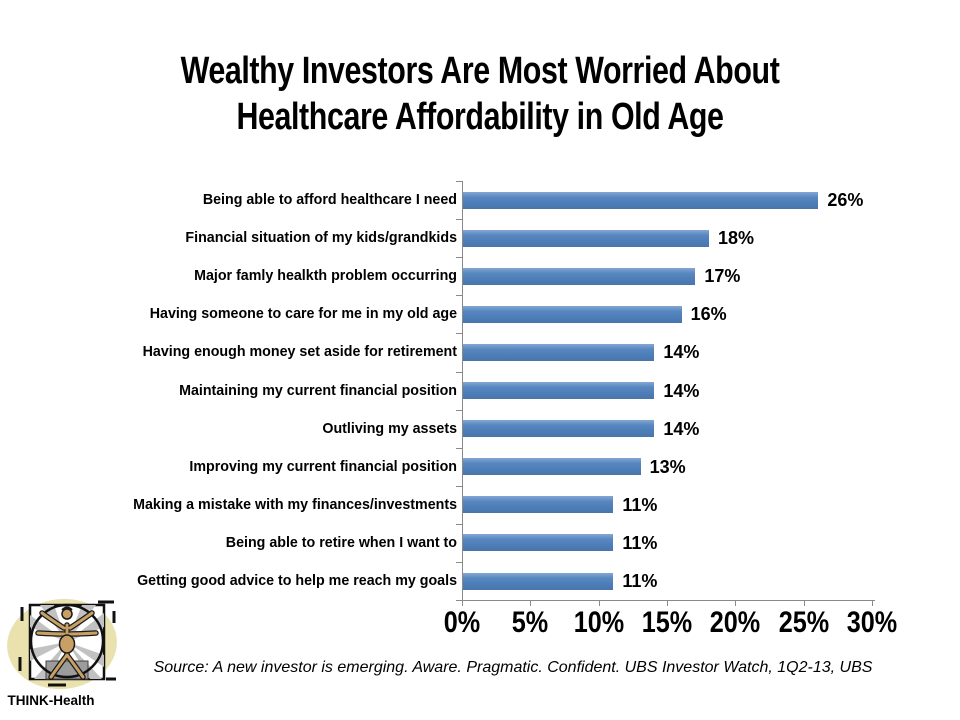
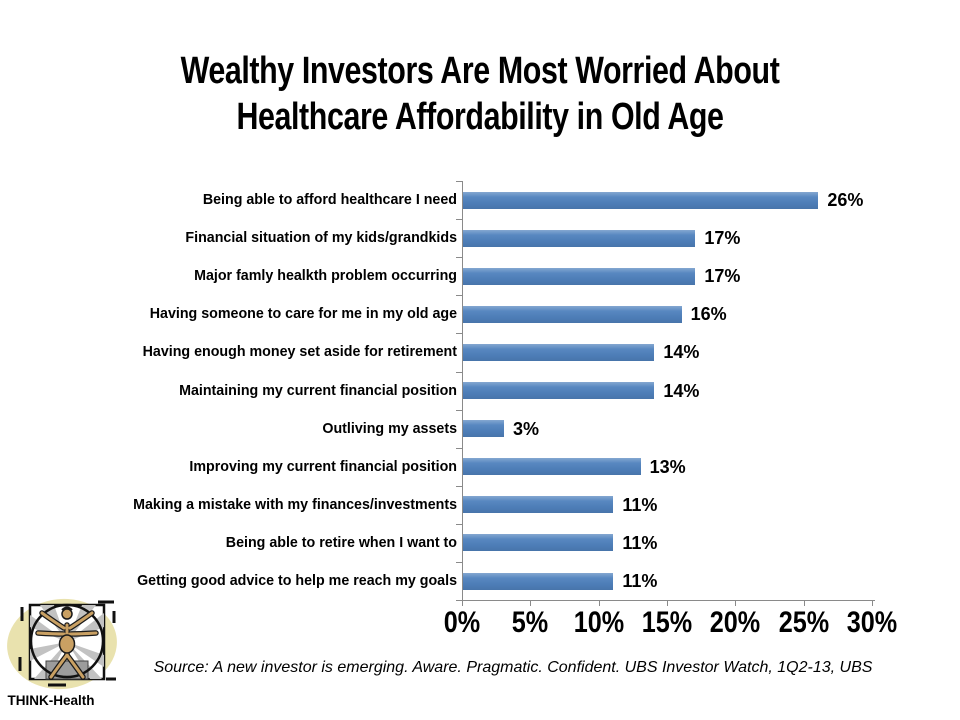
Financial situation of my kids/grandkids: 18% -> 17%
Outliving my assets: 14% -> 3%
